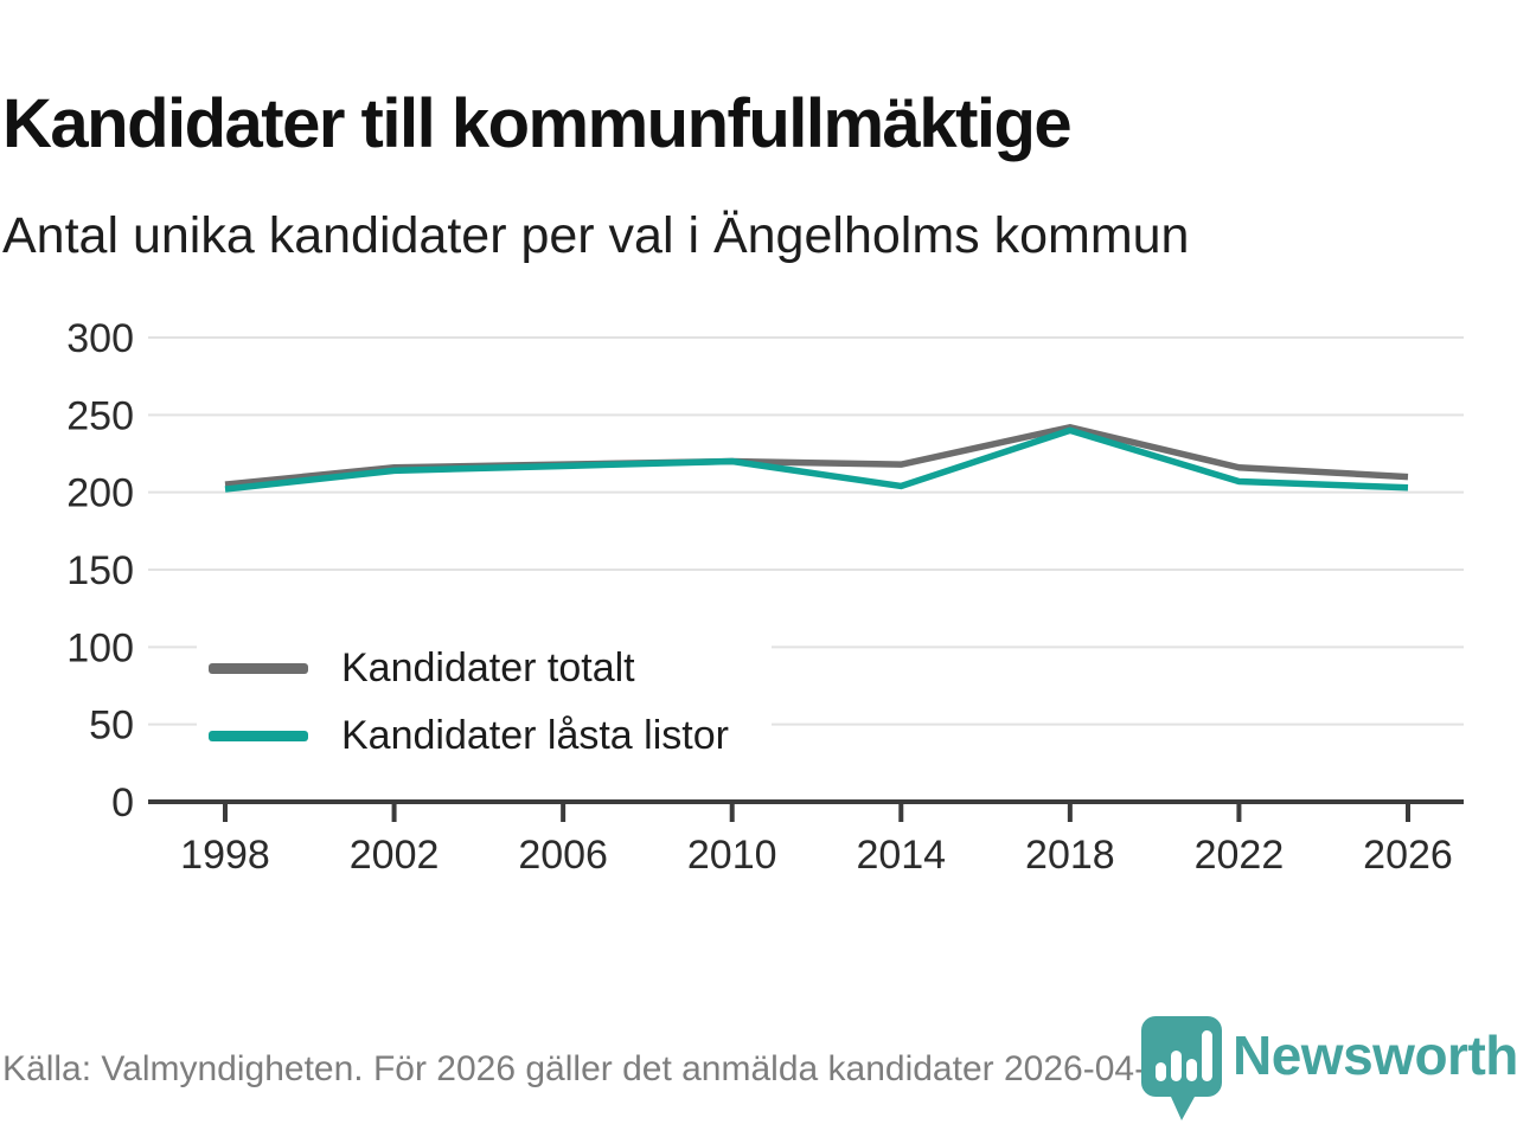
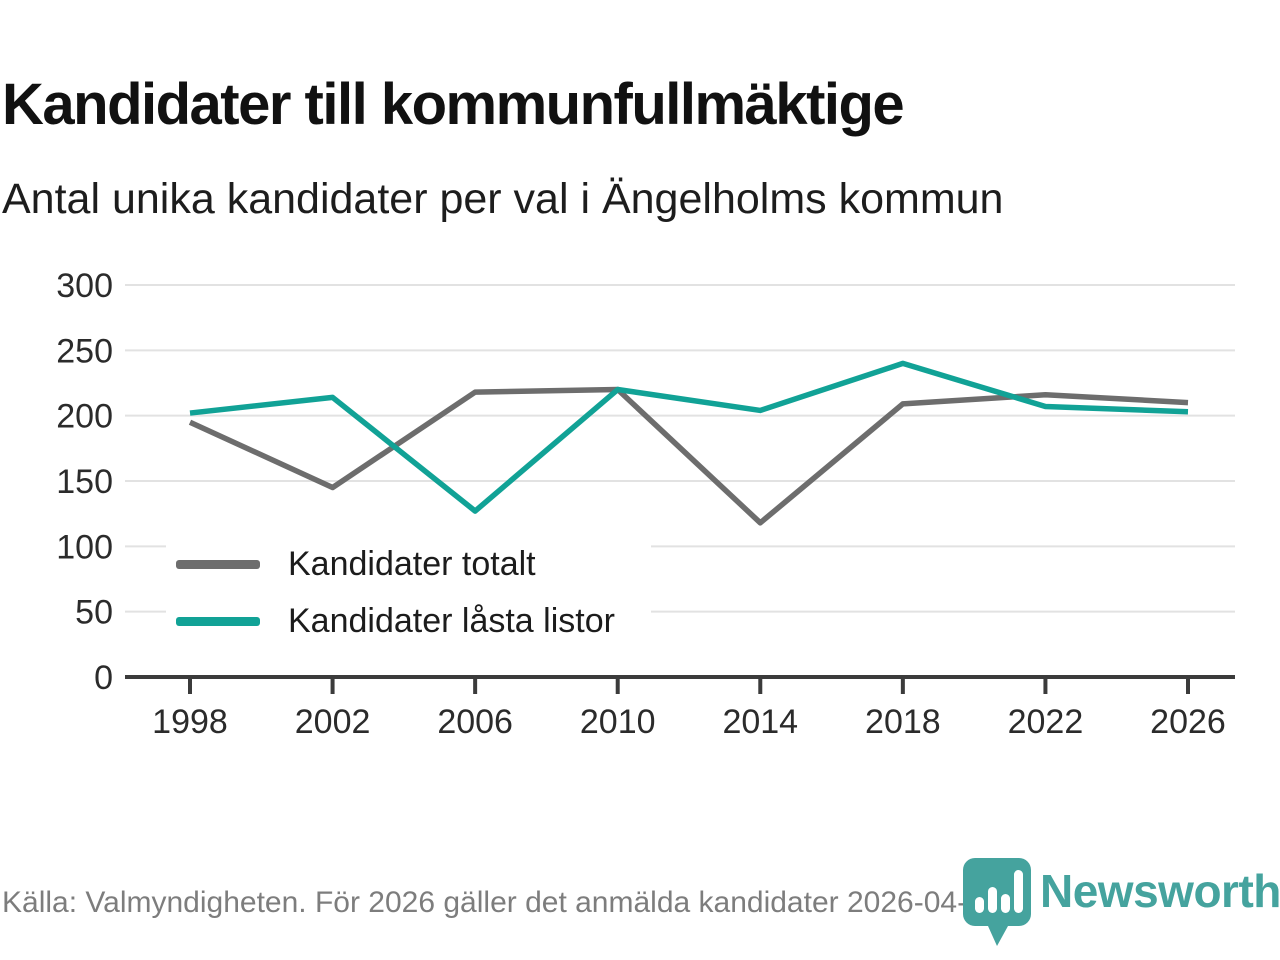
Kandidater totalt/1998: 205 -> 195
Kandidater totalt/2002: 216 -> 145
Kandidater låsta listor/2006: 217 -> 127
Kandidater totalt/2014: 218 -> 118
Kandidater totalt/2018: 242 -> 209
